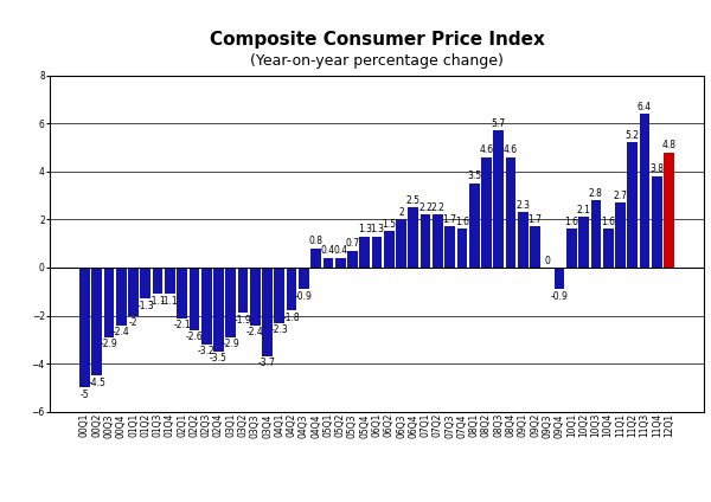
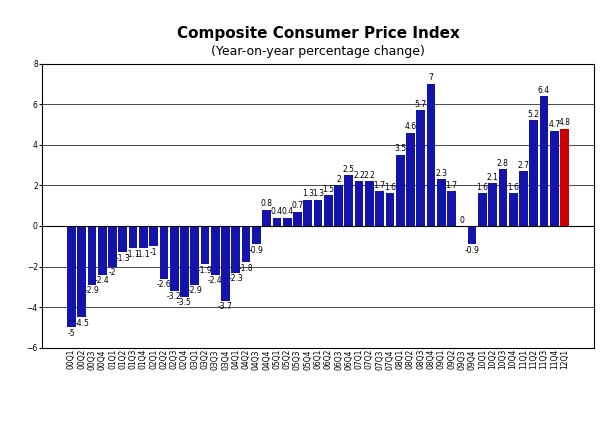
02Q1: -2.1 -> -1
08Q4: 4.6 -> 7
11Q4: 3.8 -> 4.7
